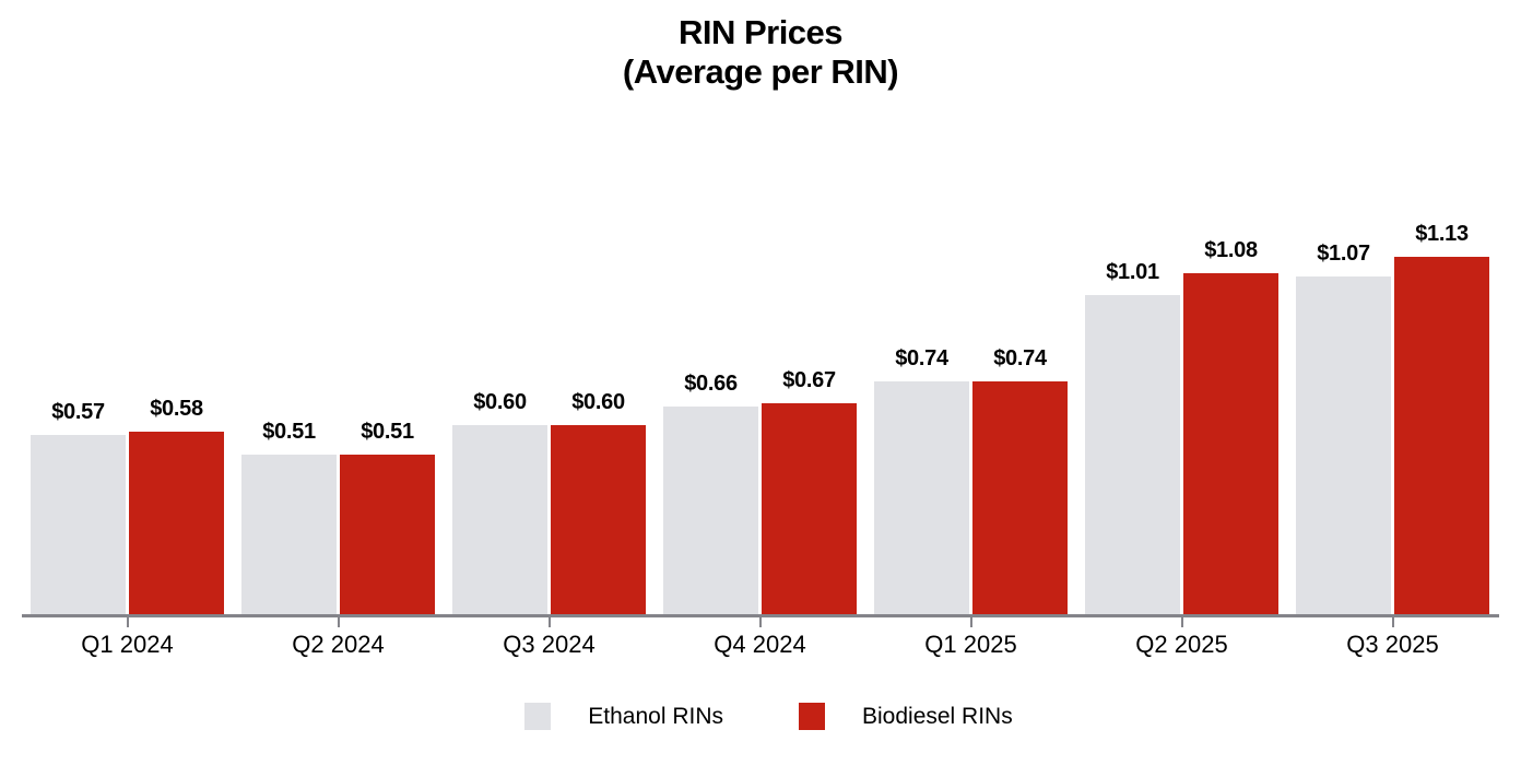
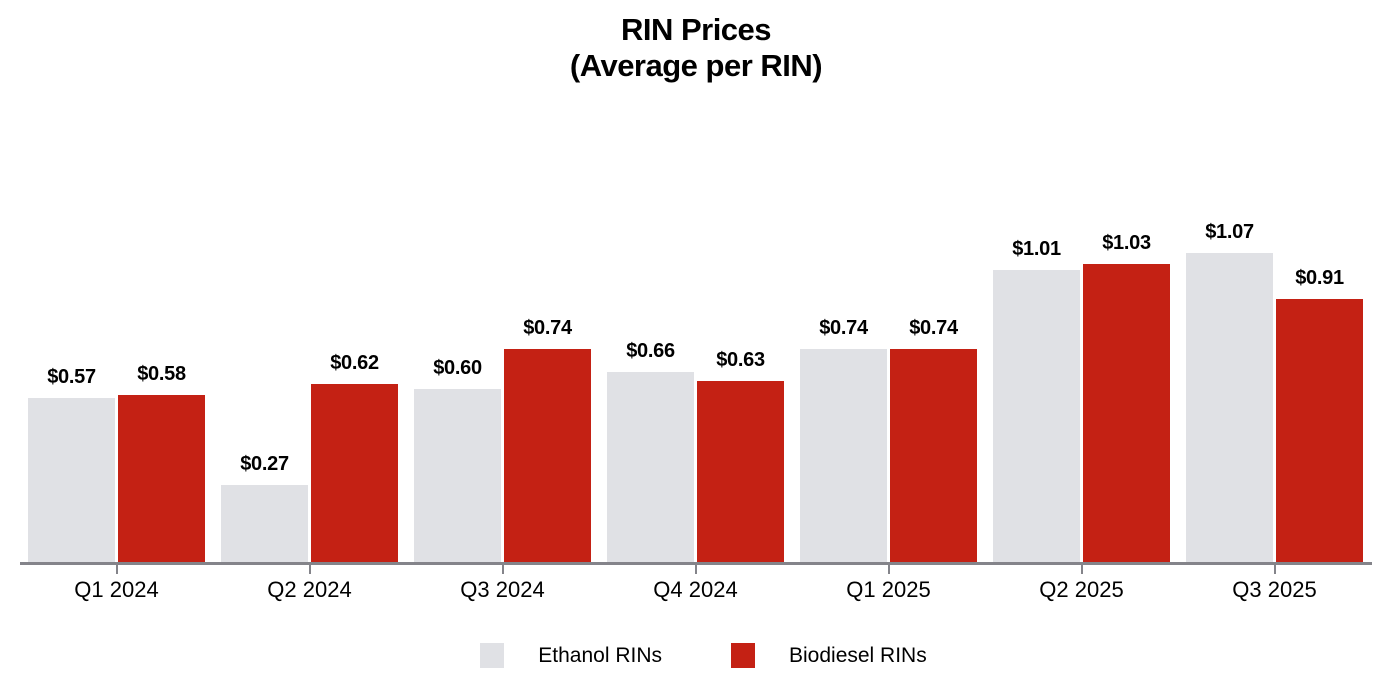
Ethanol RINs/Q2 2024: $0.51 -> $0.27
Biodiesel RINs/Q2 2024: $0.51 -> $0.62
Biodiesel RINs/Q3 2024: $0.60 -> $0.74
Biodiesel RINs/Q4 2024: $0.67 -> $0.63
Biodiesel RINs/Q2 2025: $1.08 -> $1.03
Biodiesel RINs/Q3 2025: $1.13 -> $0.91
